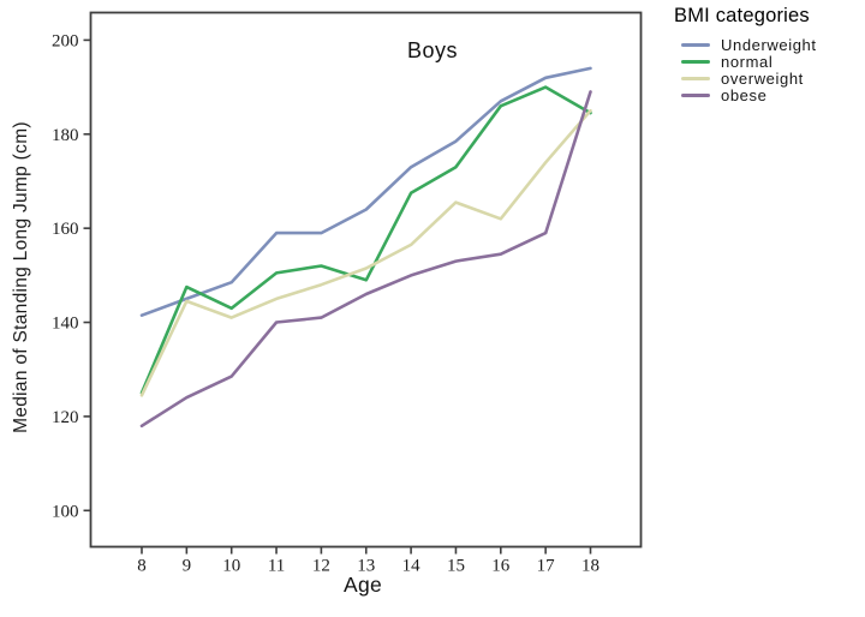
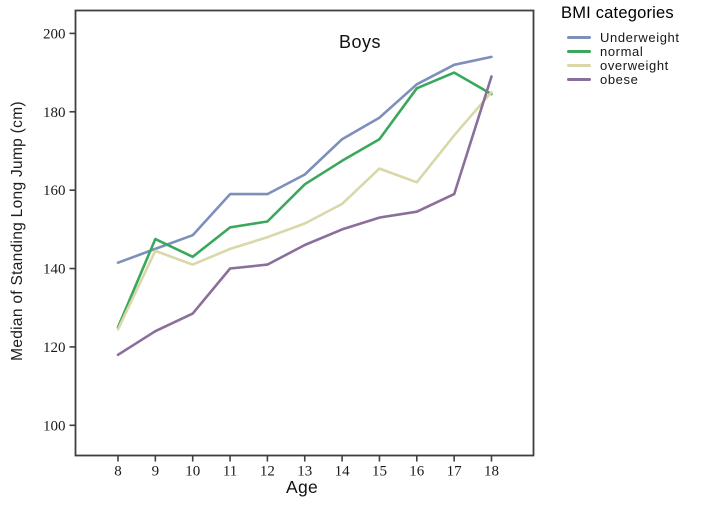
normal/13: 149 -> 162
